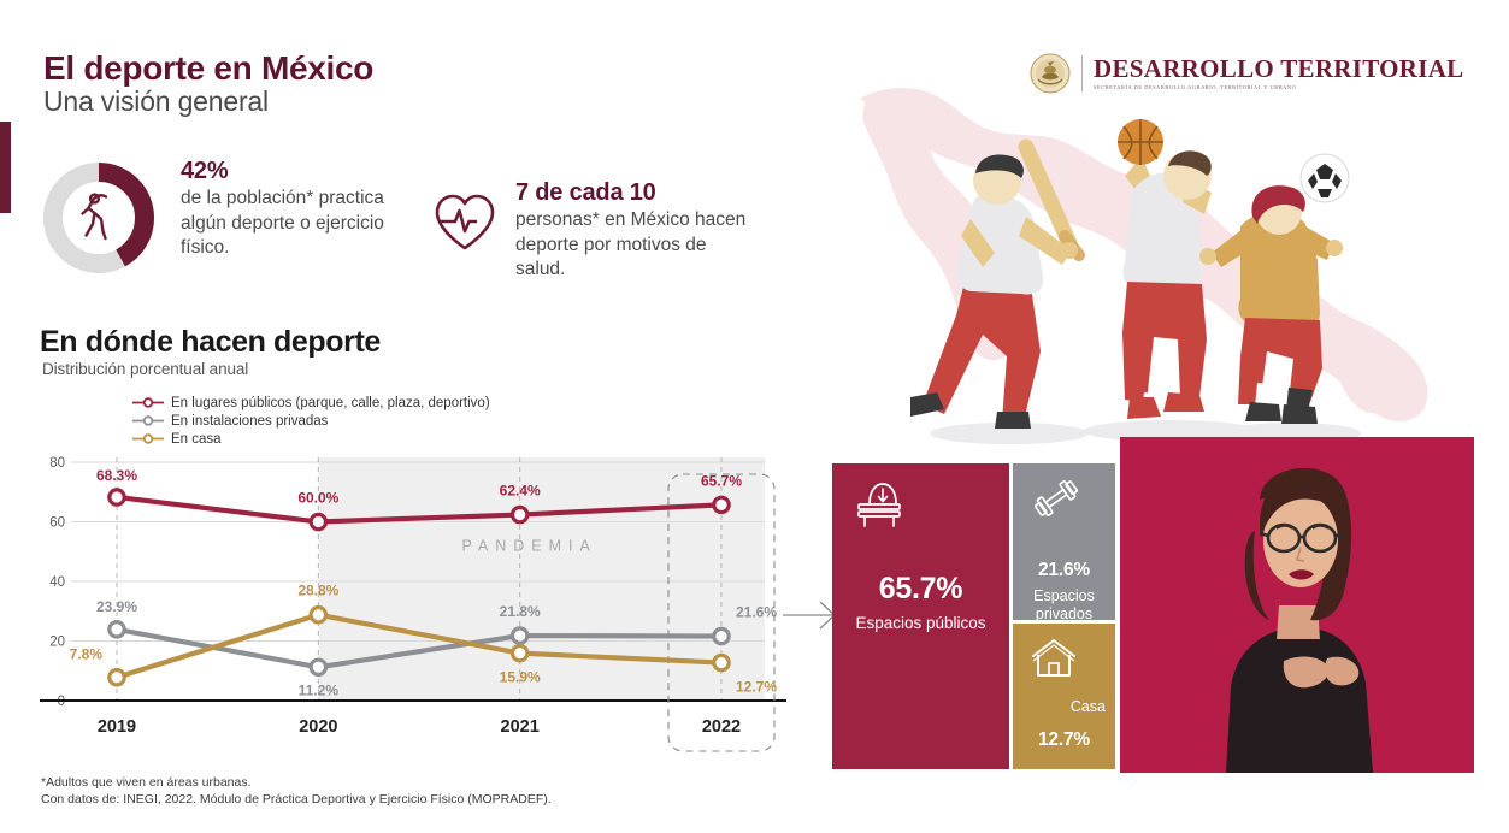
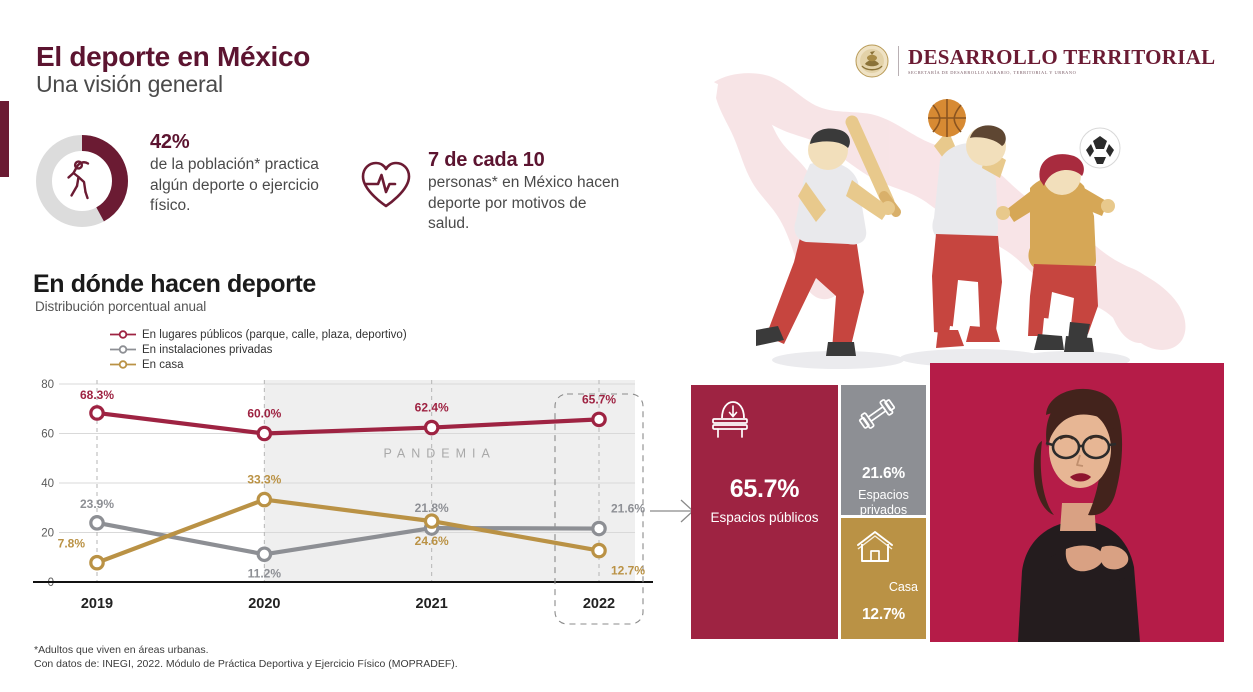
En casa/2020: 28.8% -> 33.3%
En casa/2021: 15.9% -> 24.6%
